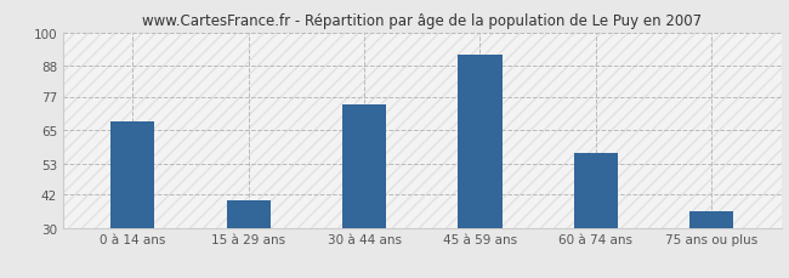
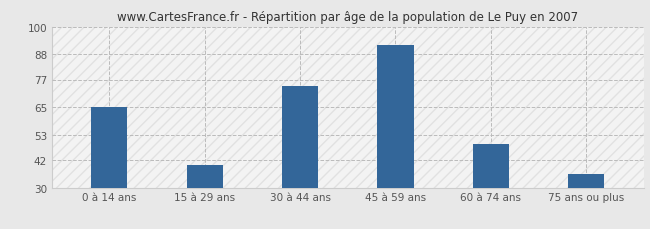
0 à 14 ans: 68 -> 65
60 à 74 ans: 57 -> 49
